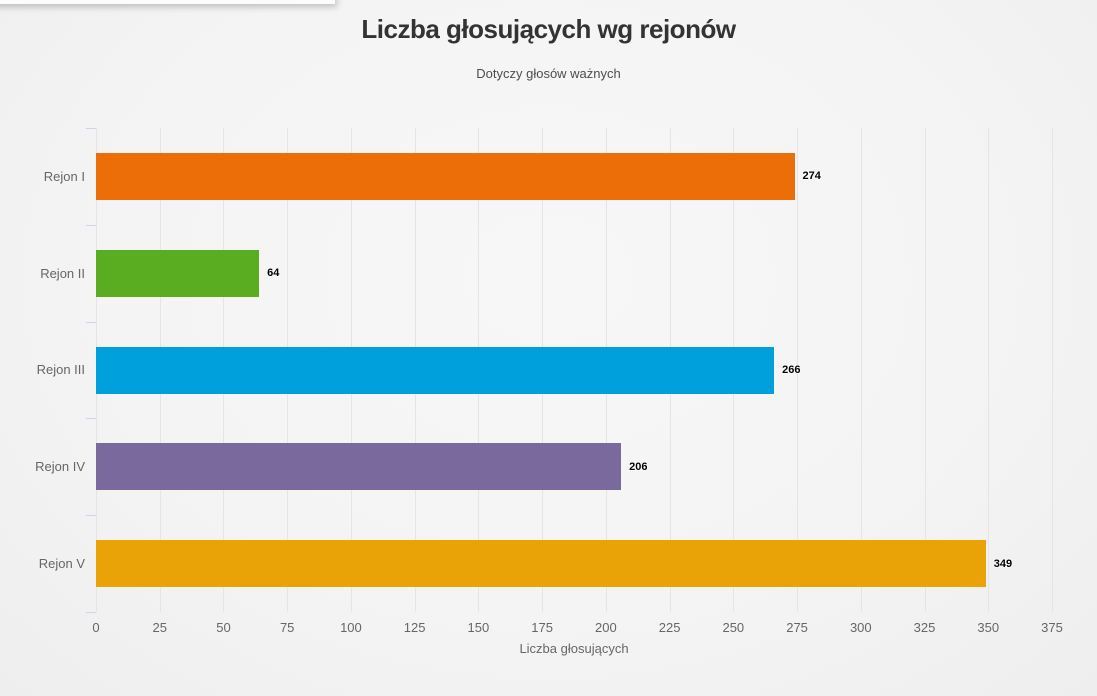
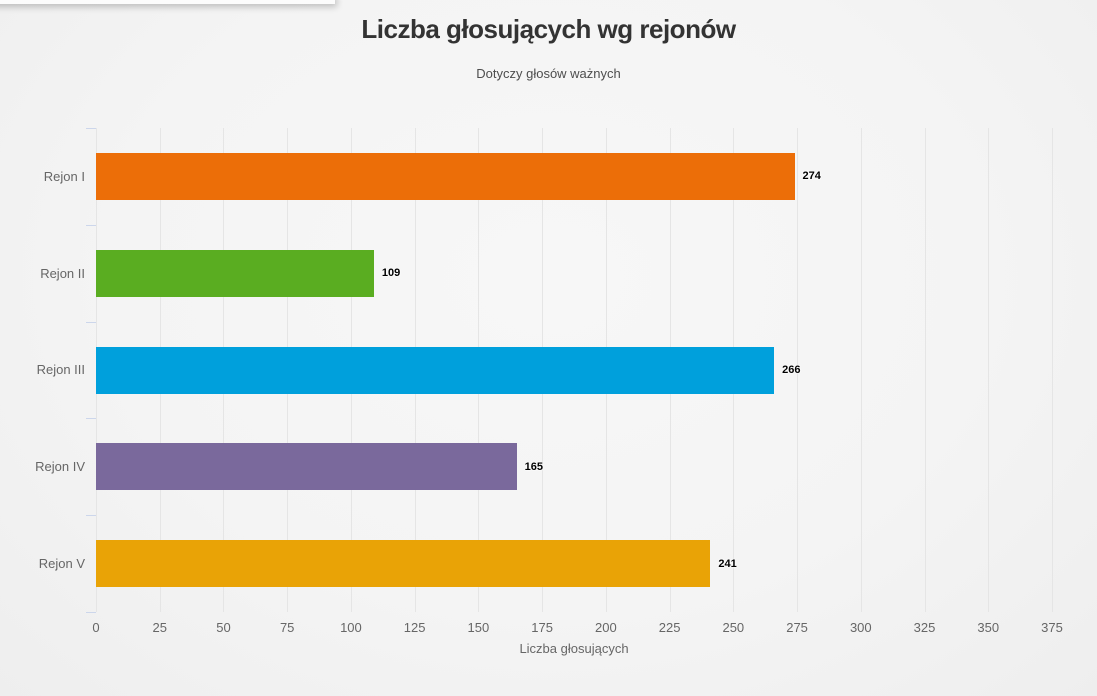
Rejon II: 64 -> 109
Rejon IV: 206 -> 165
Rejon V: 349 -> 241
